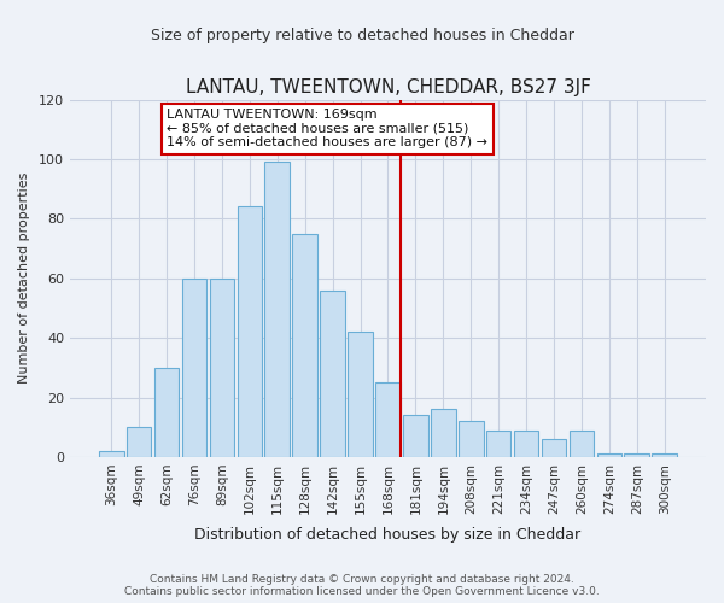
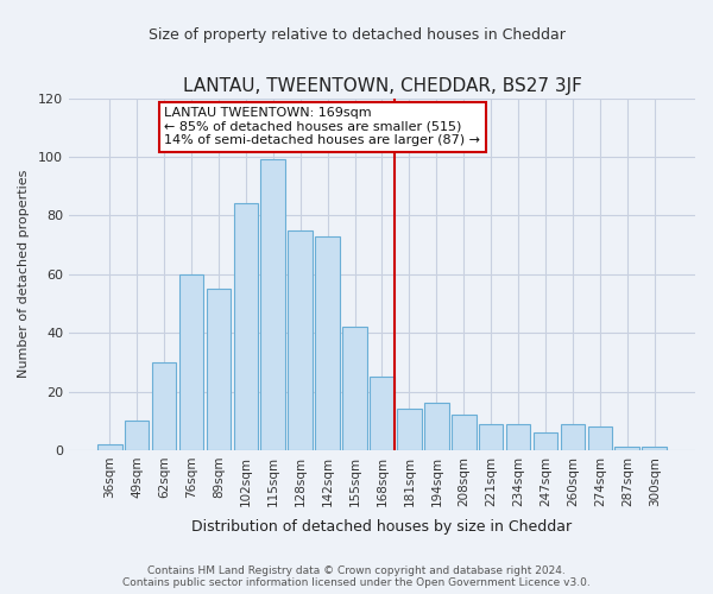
89sqm: 60 -> 55
142sqm: 56 -> 73
274sqm: 1 -> 8
